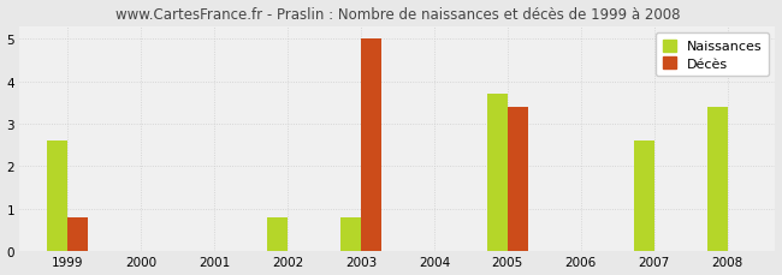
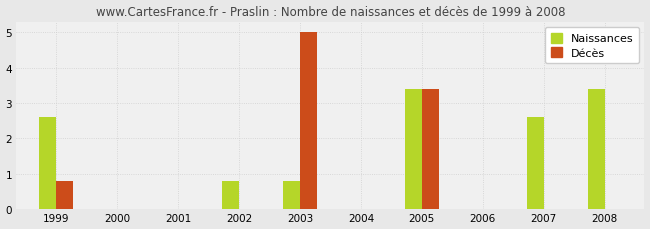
Naissances/2005: 3.7 -> 3.4
